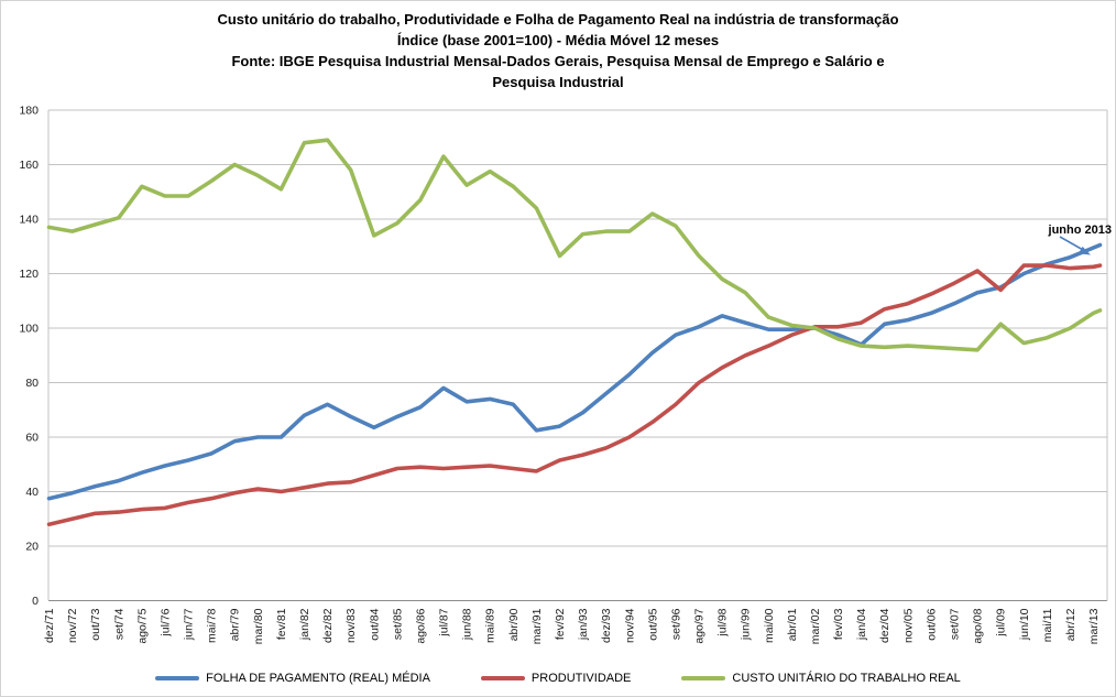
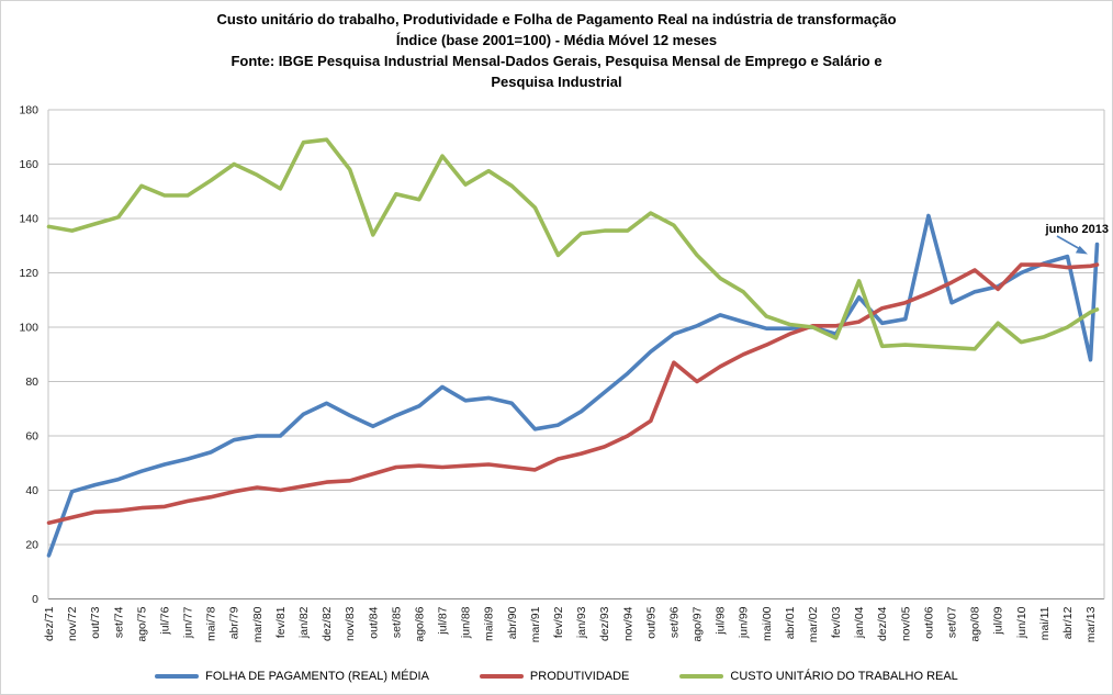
FOLHA DE PAGAMENTO (REAL) MÉDIA/dez/71: 38 -> 16
CUSTO UNITÁRIO DO TRABALHO REAL/set/85: 138 -> 149
PRODUTIVIDADE/set/96: 72 -> 87
FOLHA DE PAGAMENTO (REAL) MÉDIA/jan/04: 94 -> 111
CUSTO UNITÁRIO DO TRABALHO REAL/jan/04: 94 -> 117
FOLHA DE PAGAMENTO (REAL) MÉDIA/out/06: 106 -> 141
FOLHA DE PAGAMENTO (REAL) MÉDIA/mar/13: 130 -> 88
